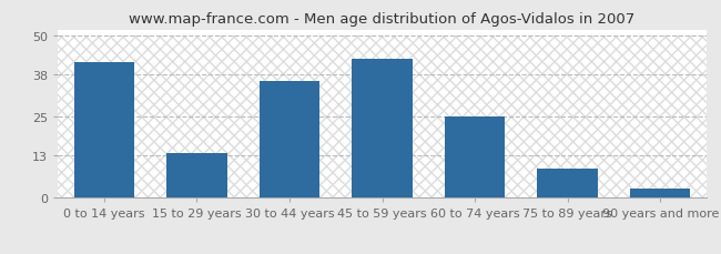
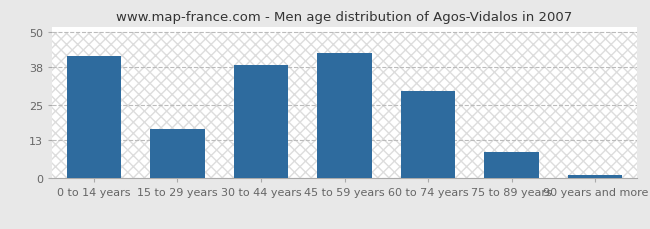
15 to 29 years: 14 -> 17
30 to 44 years: 36 -> 39
60 to 74 years: 25 -> 30
90 years and more: 3 -> 1
